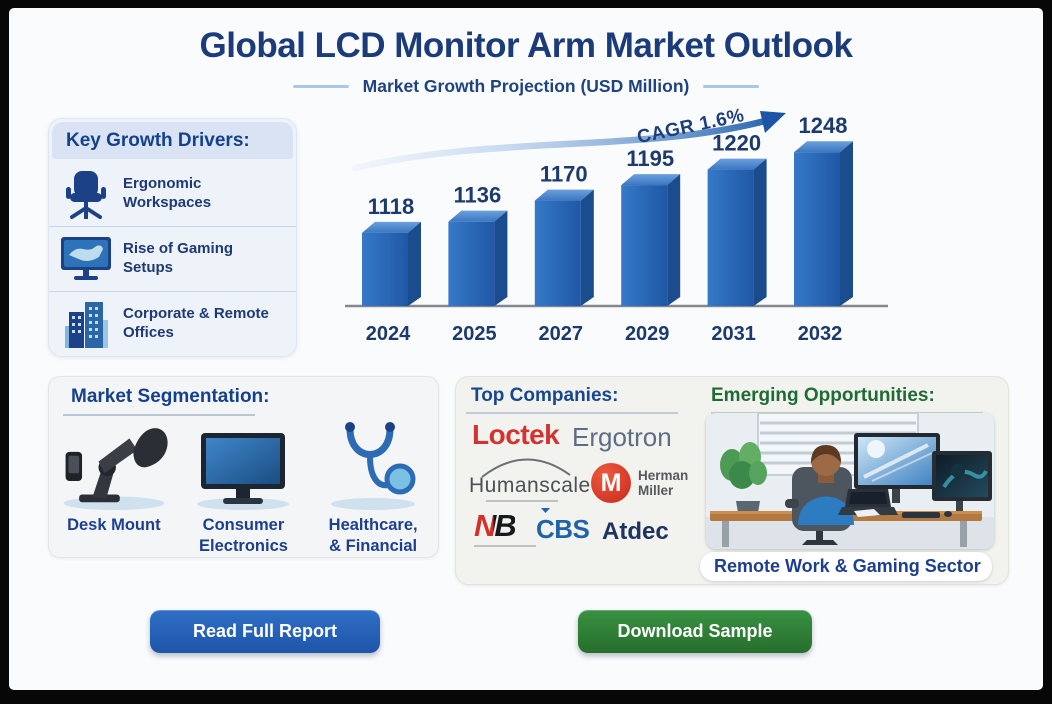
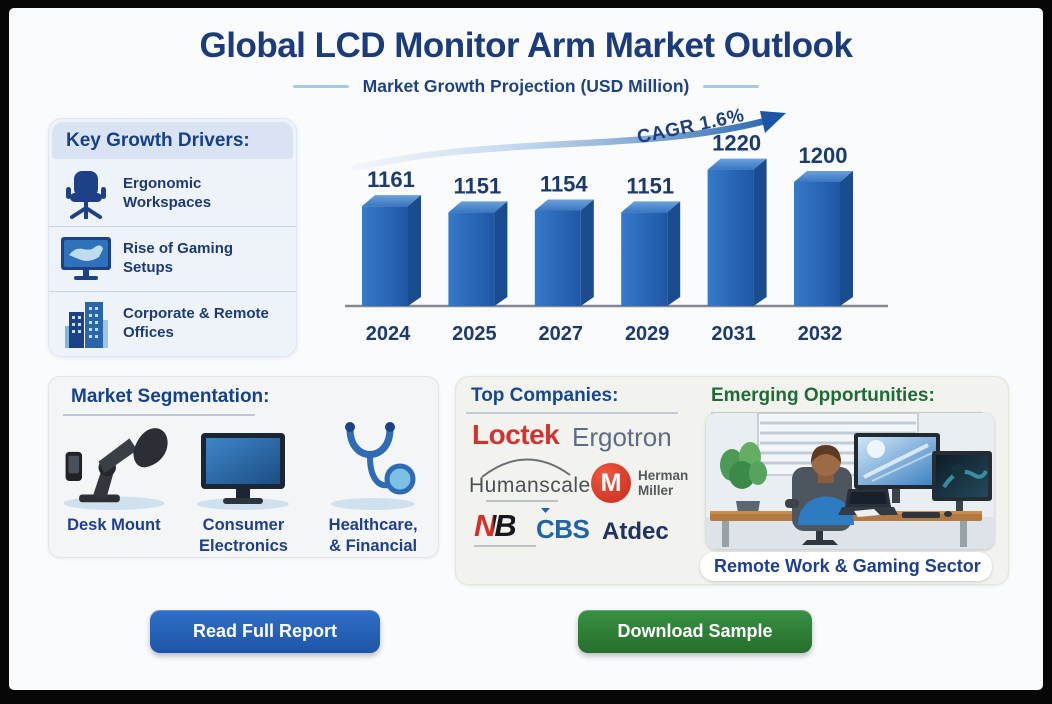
2024: 1118 -> 1161
2025: 1136 -> 1151
2027: 1170 -> 1154
2029: 1195 -> 1151
2032: 1248 -> 1200
